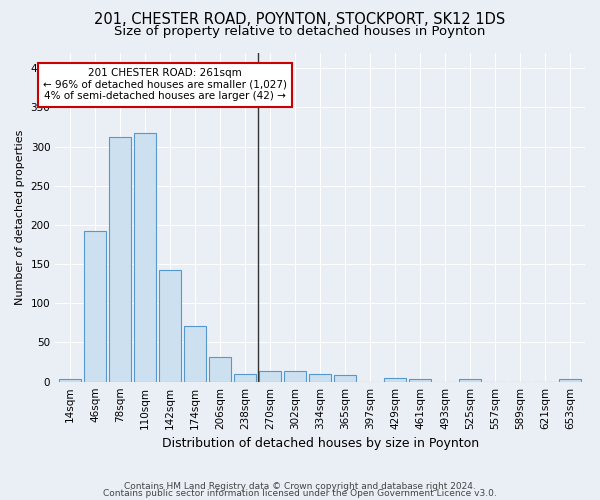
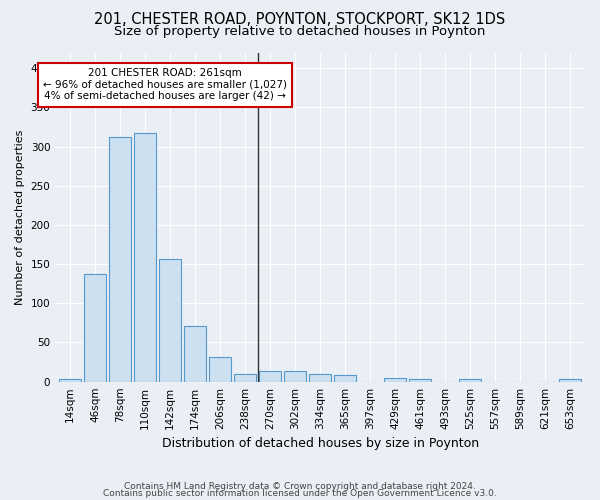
46sqm: 192 -> 137
142sqm: 142 -> 157
